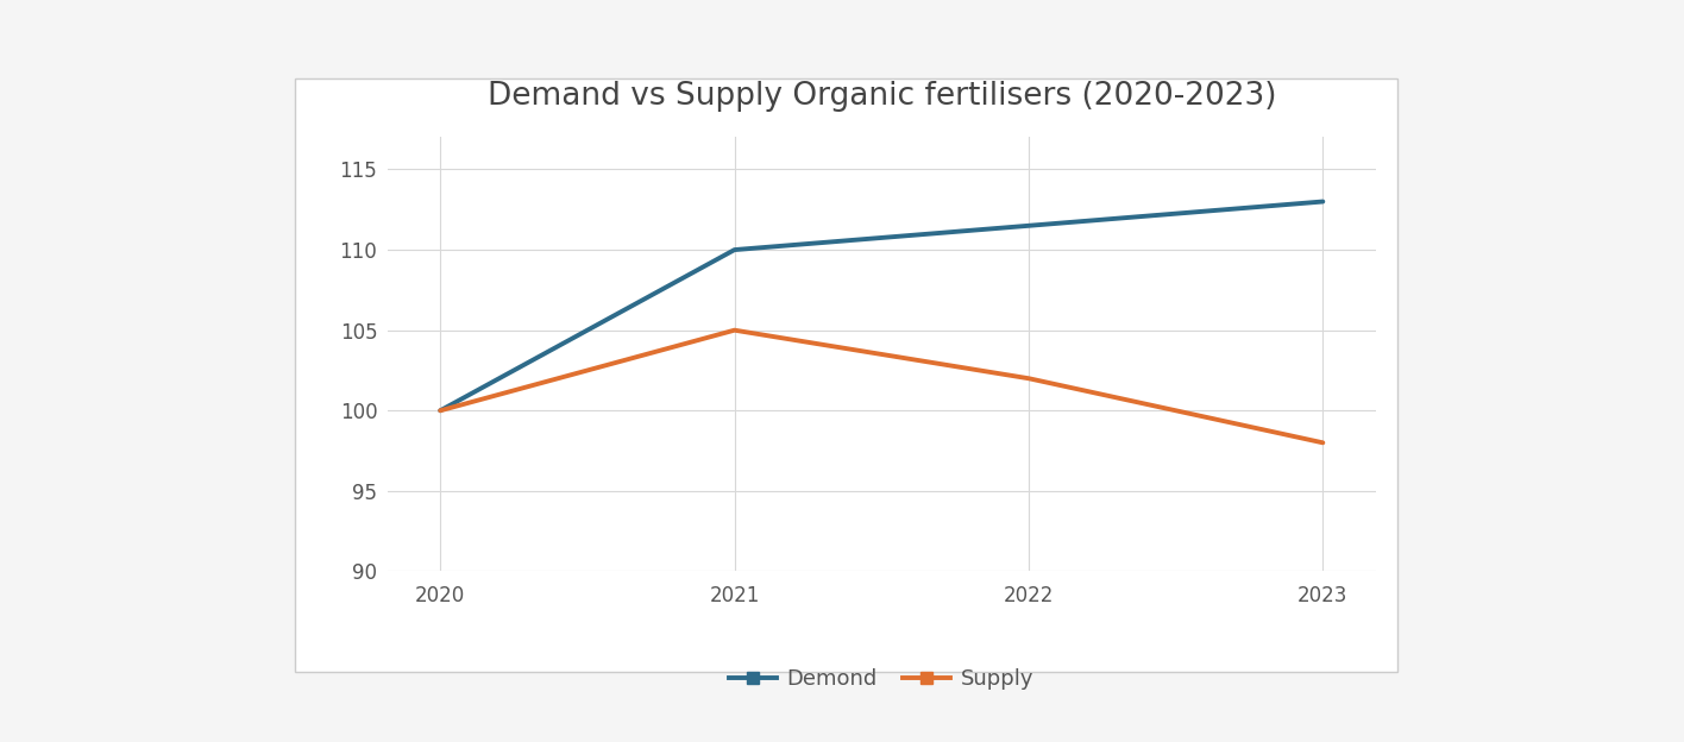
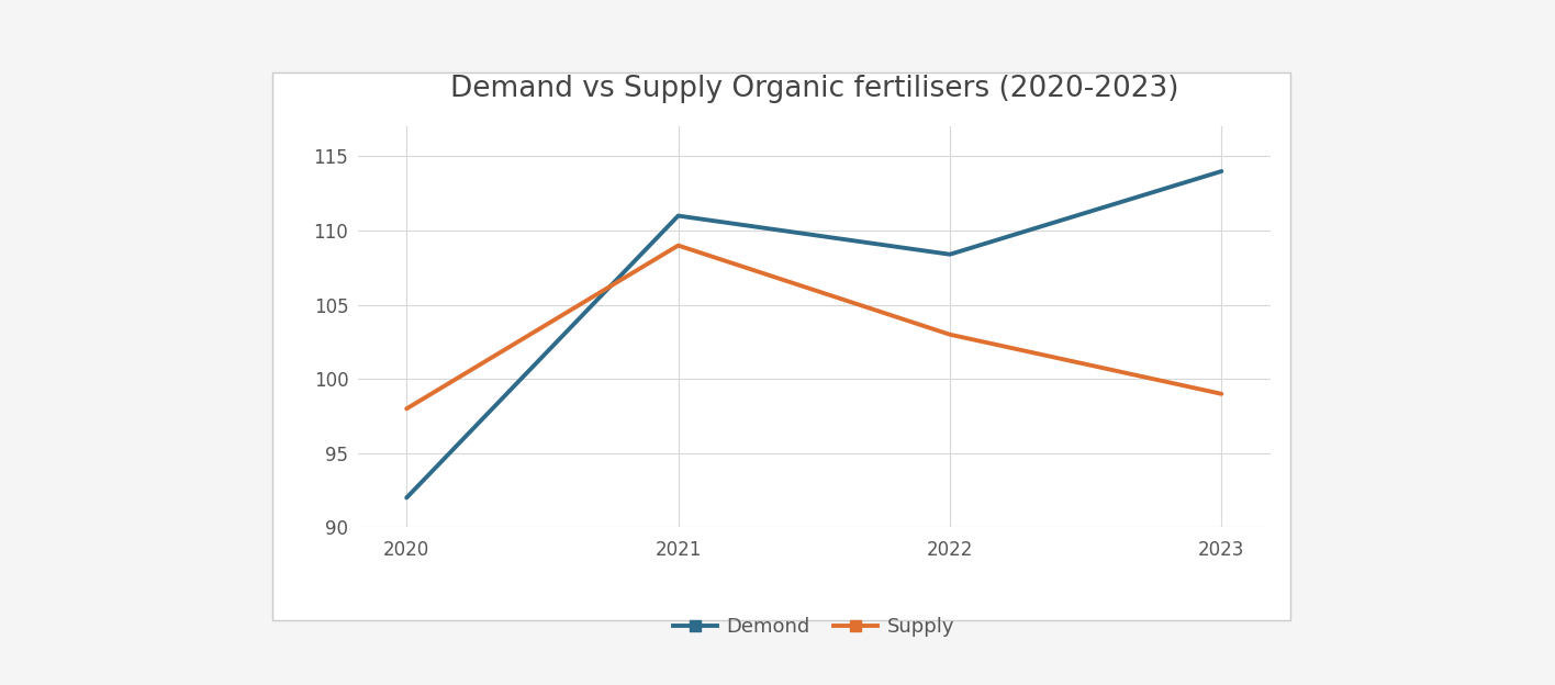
Demond/2020: 100.0 -> 92.0
Supply/2020: 100 -> 98
Demond/2021: 110.0 -> 111.0
Supply/2021: 105 -> 109
Demond/2022: 111.5 -> 108.4
Supply/2022: 102 -> 103
Demond/2023: 113.0 -> 114.0
Supply/2023: 98 -> 99
